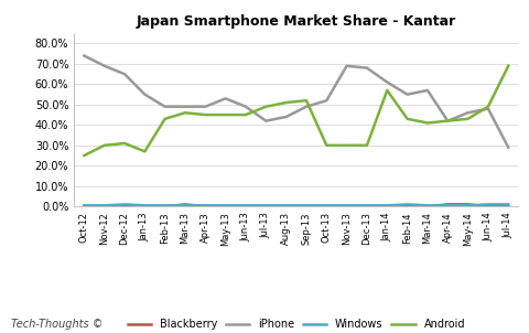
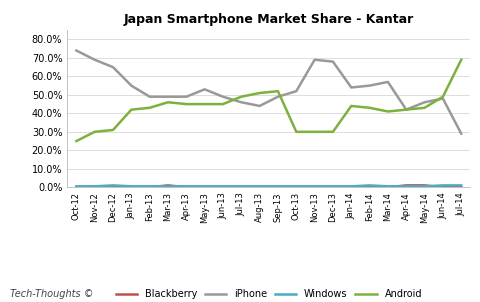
Android/Jan-13: 27% -> 42%
iPhone/Jul-13: 42% -> 46%
iPhone/Jan-14: 61% -> 54%
Android/Jan-14: 57% -> 44%
